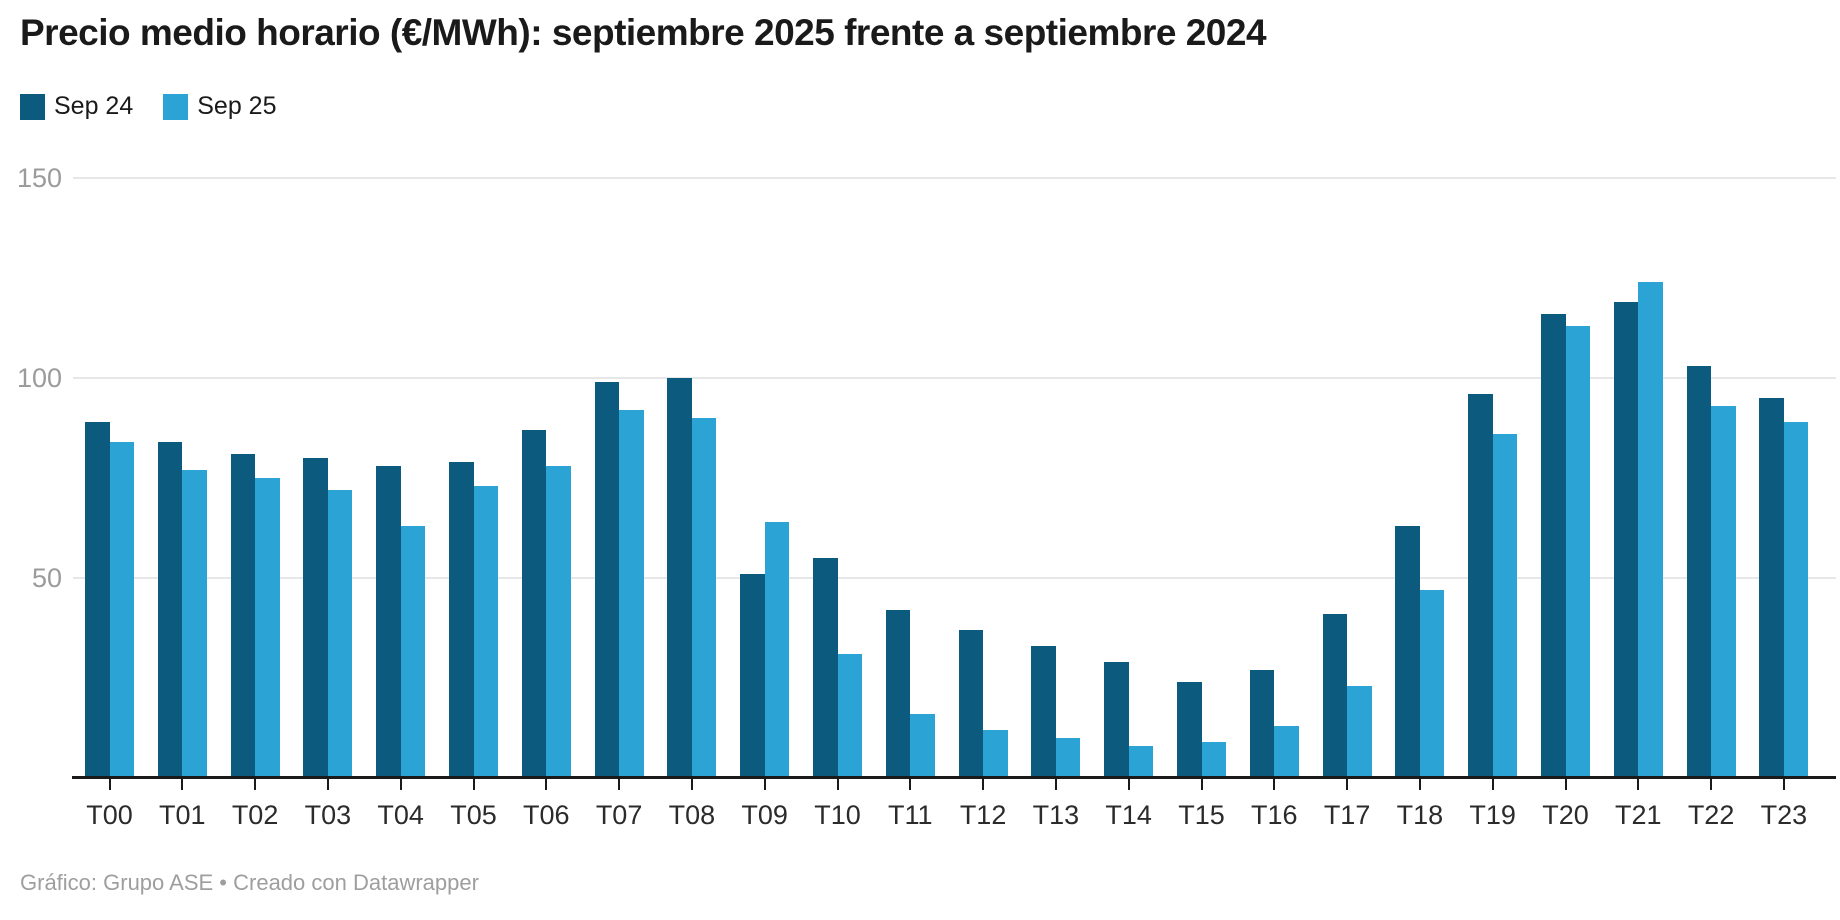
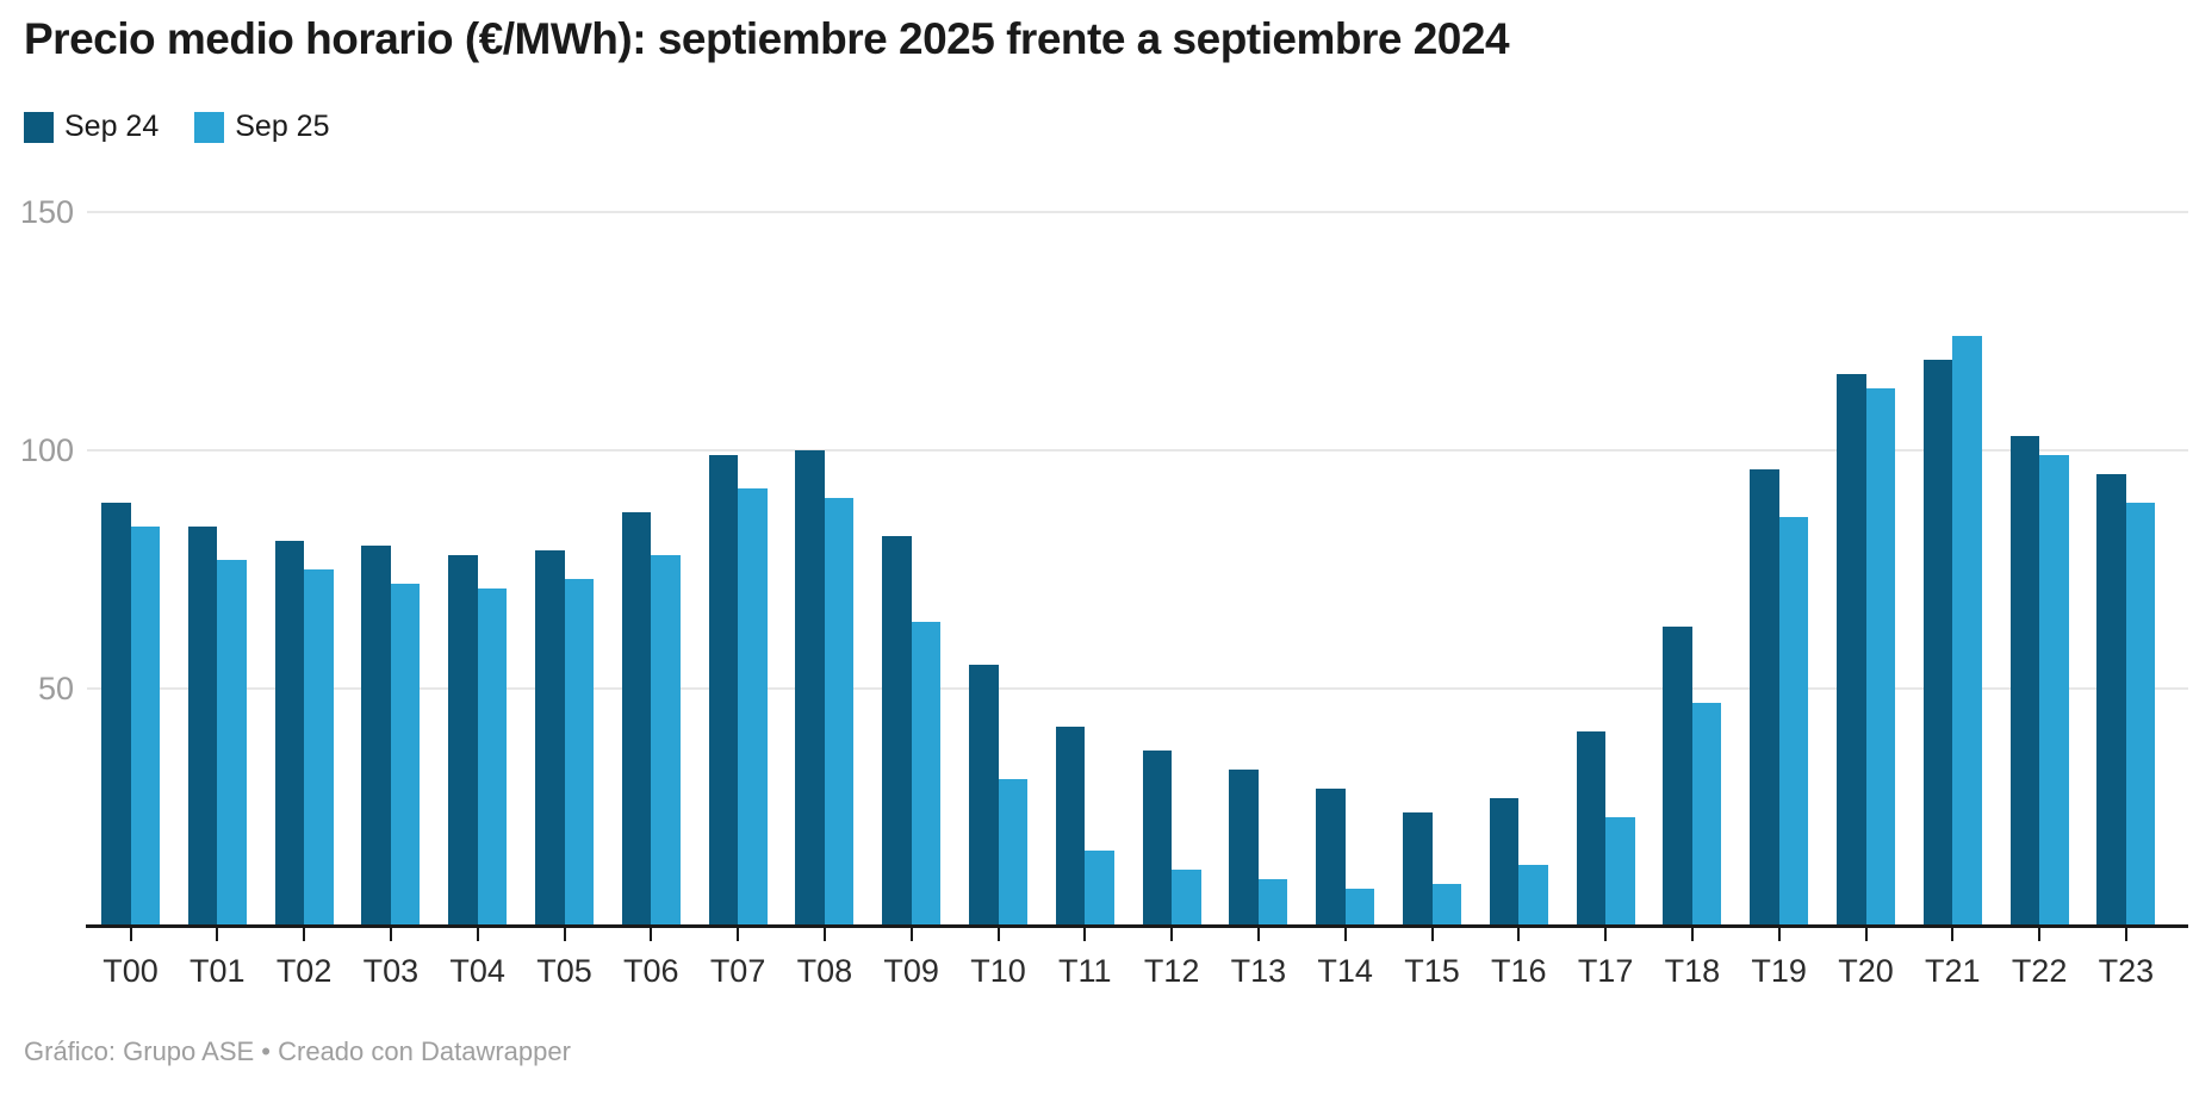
Sep 25/T04: 63 -> 71
Sep 24/T09: 51 -> 82
Sep 25/T22: 93 -> 99
